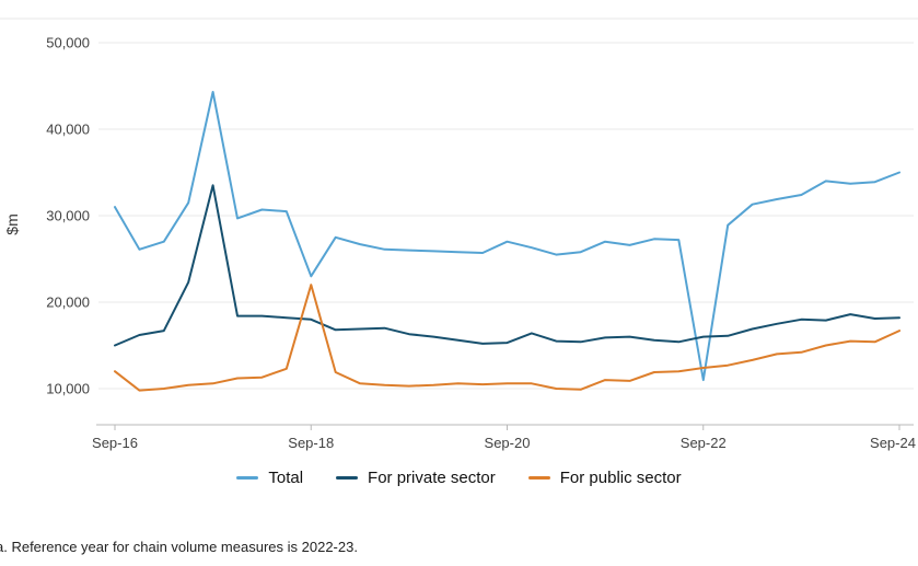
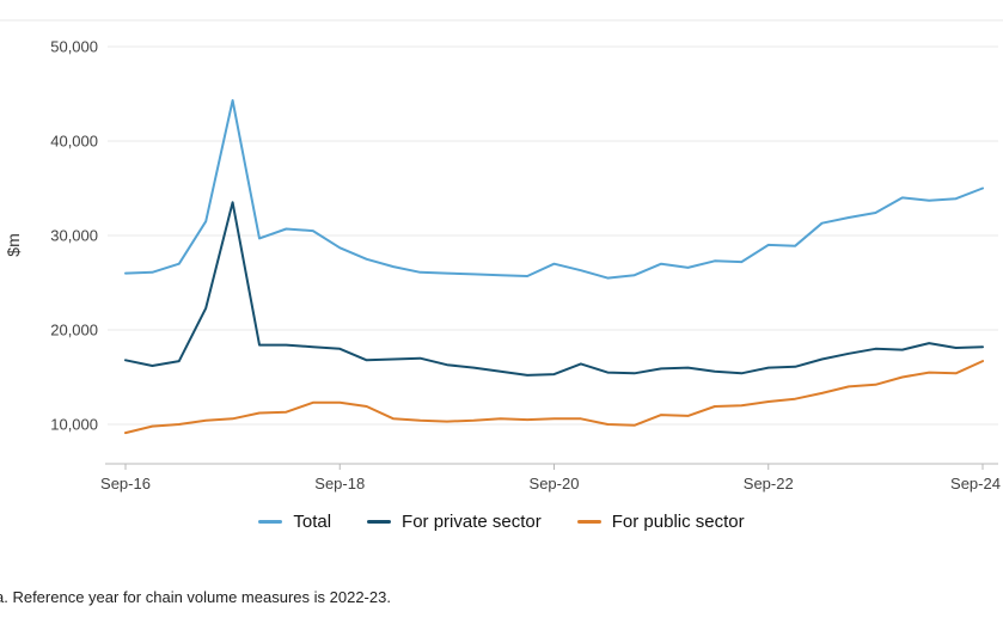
Total/Sep-16: 31000 -> 26000
For private sector/Sep-16: 15000 -> 17000
For public sector/Sep-16: 12000 -> 9000
Total/Sep-18: 23000 -> 29000
For public sector/Sep-18: 22000 -> 12000
Total/Sep-22: 11000 -> 29000
